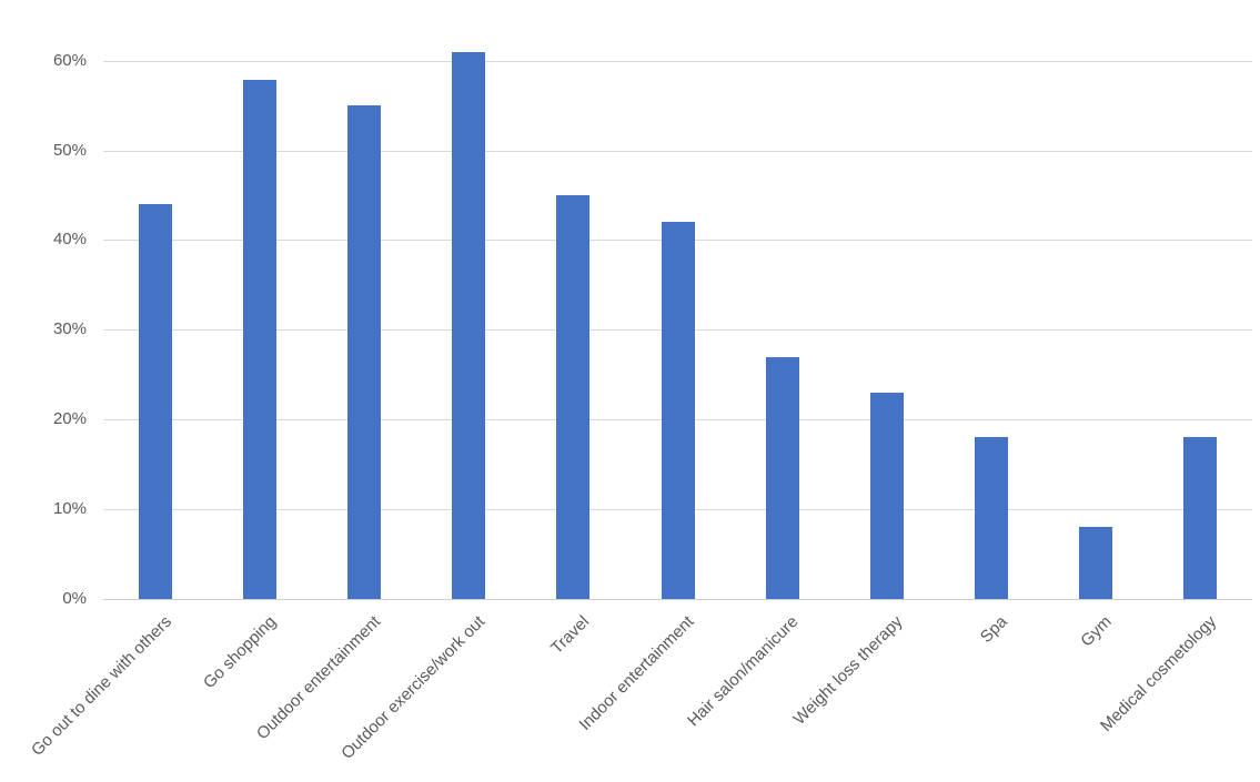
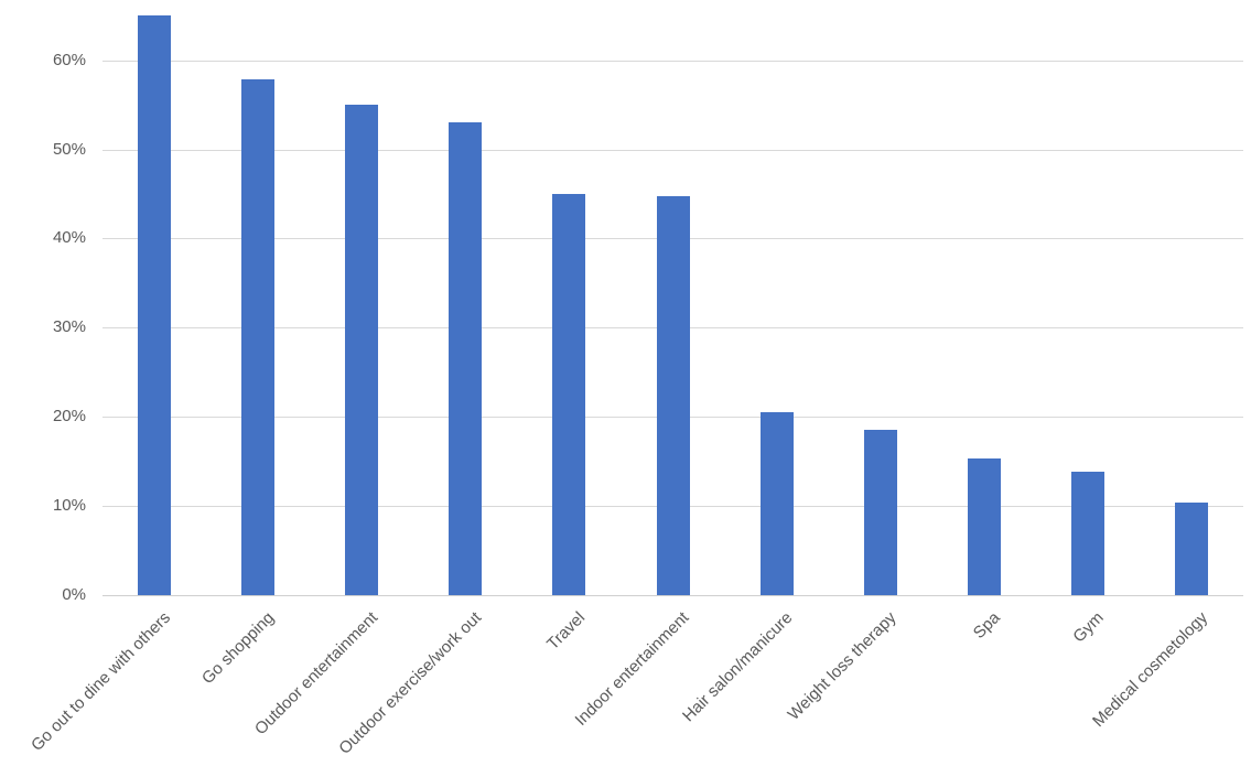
Go out to dine with others: 44% -> 65%
Outdoor exercise/work out: 61% -> 53%
Indoor entertainment: 42% -> 45%
Hair salon/manicure: 27% -> 20%
Weight loss therapy: 23% -> 18%
Spa: 18% -> 15%
Gym: 8% -> 14%
Medical cosmetology: 18% -> 10%
